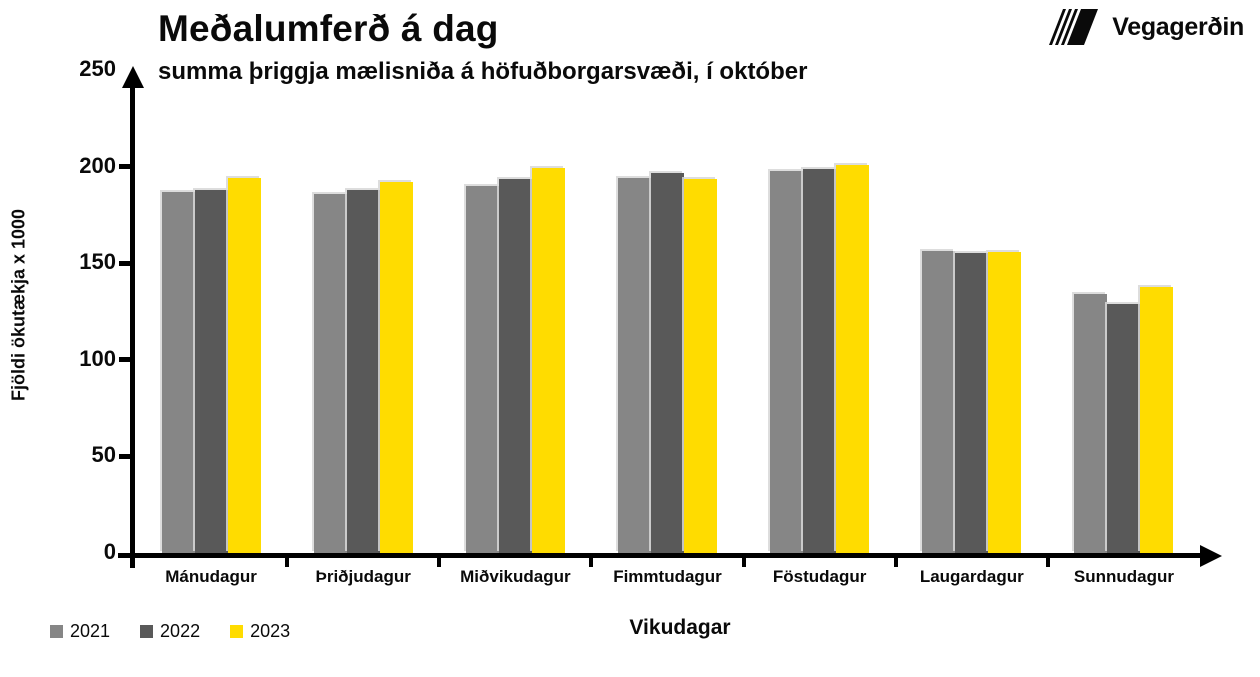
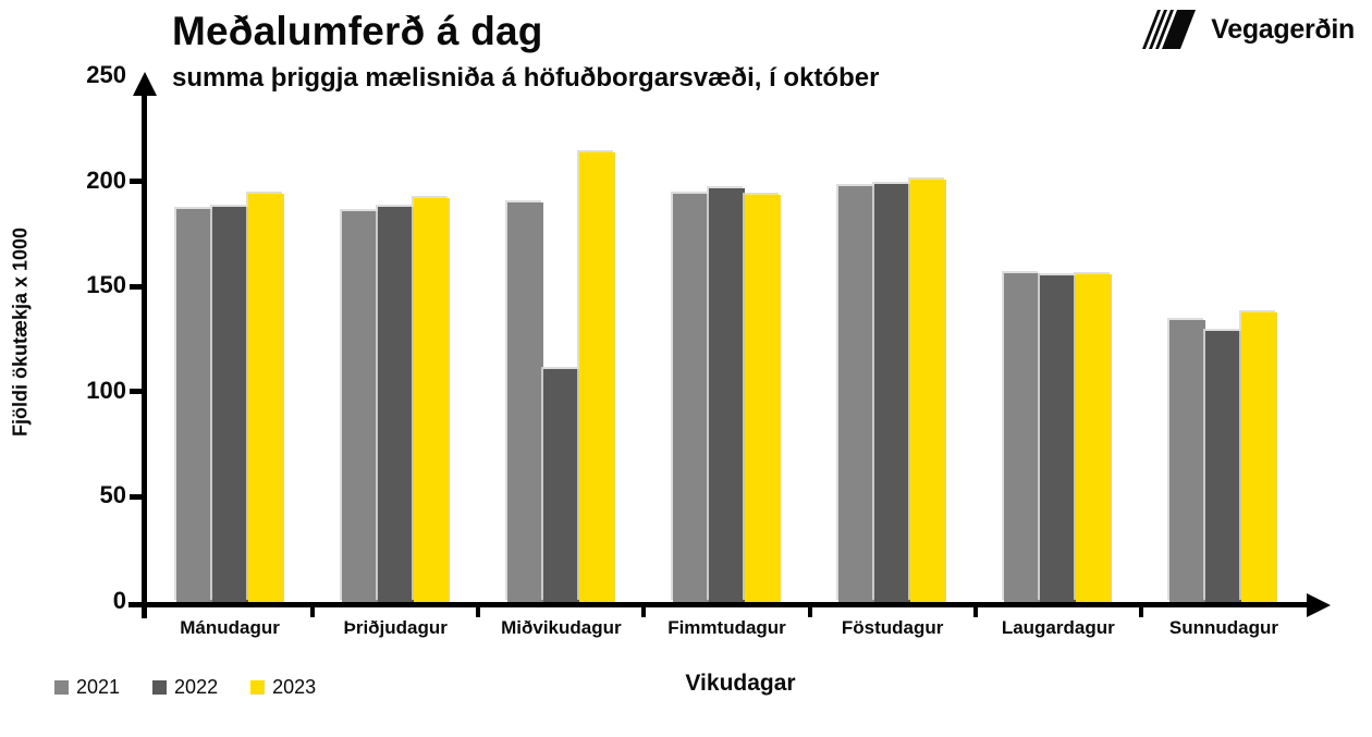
2022/Miðvikudagur: 194 -> 111
2023/Miðvikudagur: 200 -> 214
